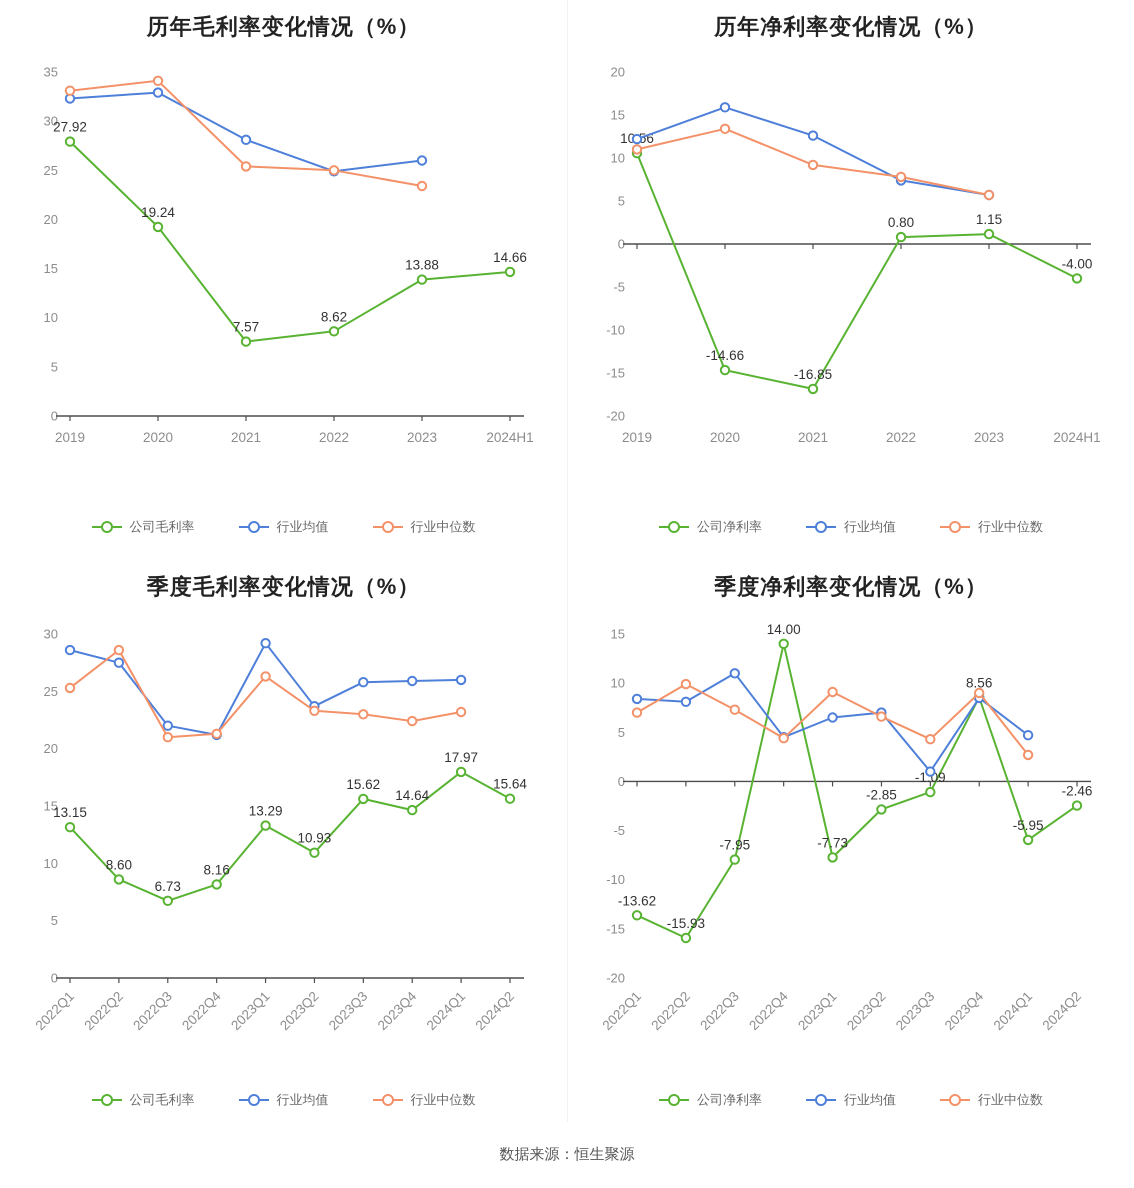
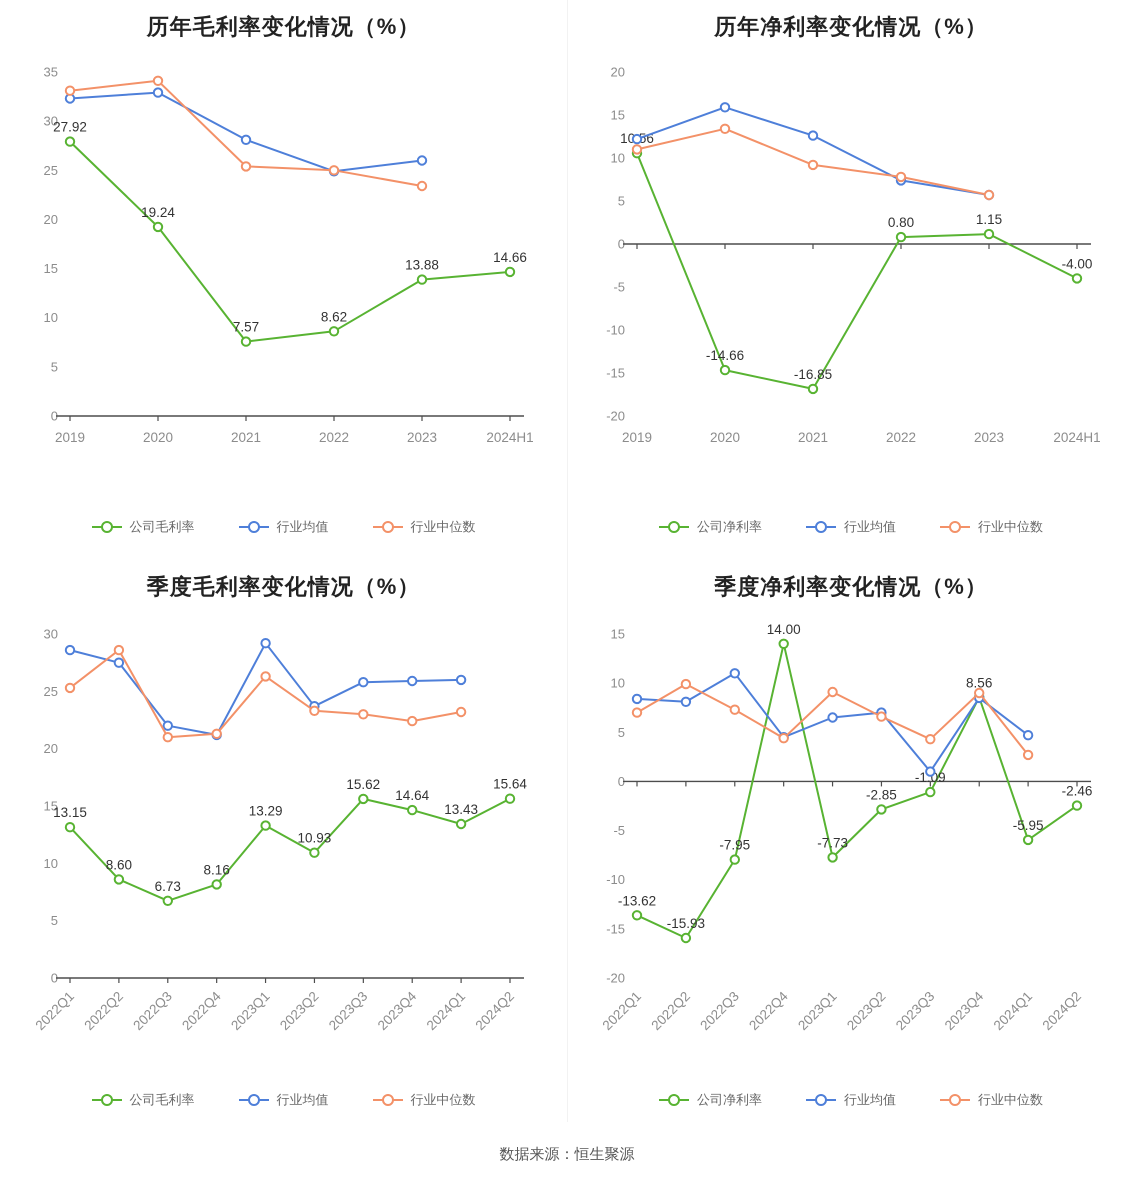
季度毛利率变化情况（%）/公司毛利率/2024Q1: 17.97 -> 13.43
